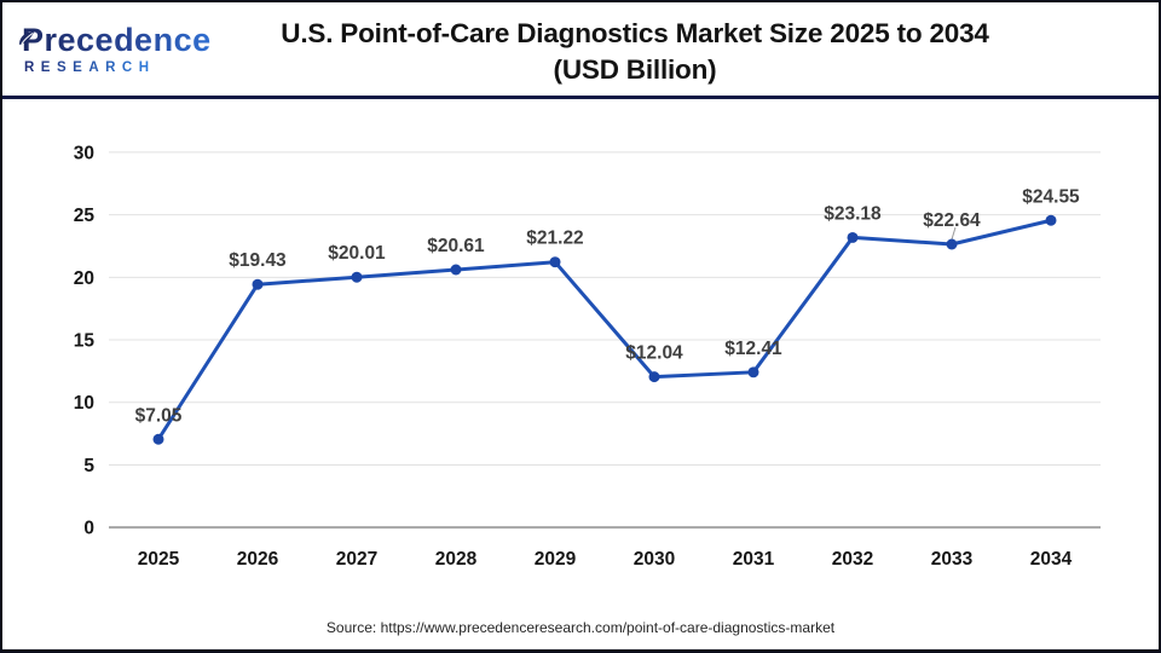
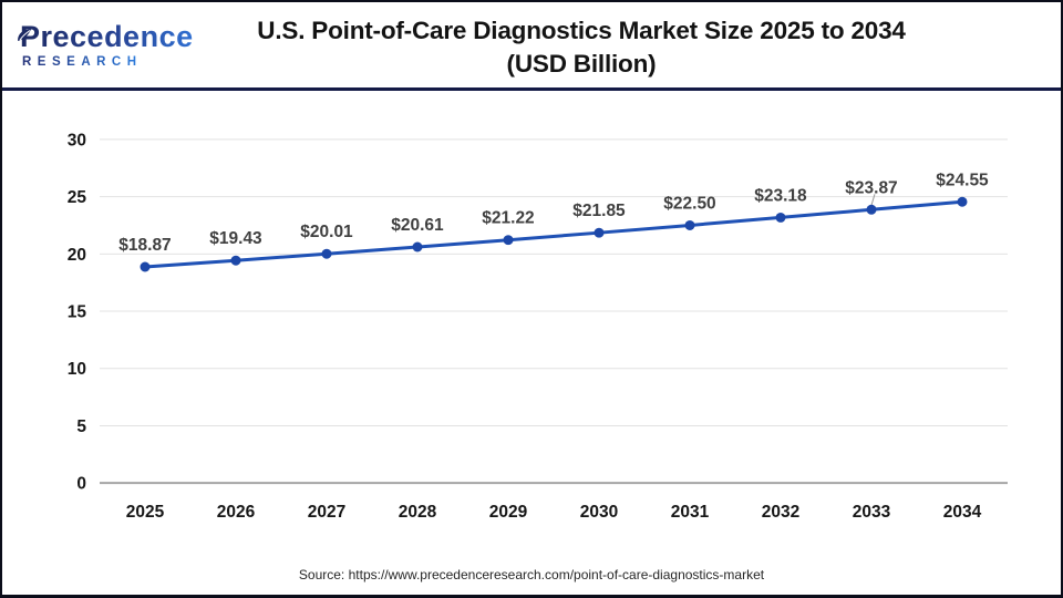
2025: $7.05 -> $18.87
2030: $12.04 -> $21.85
2031: $12.41 -> $22.50
2033: $22.64 -> $23.87
